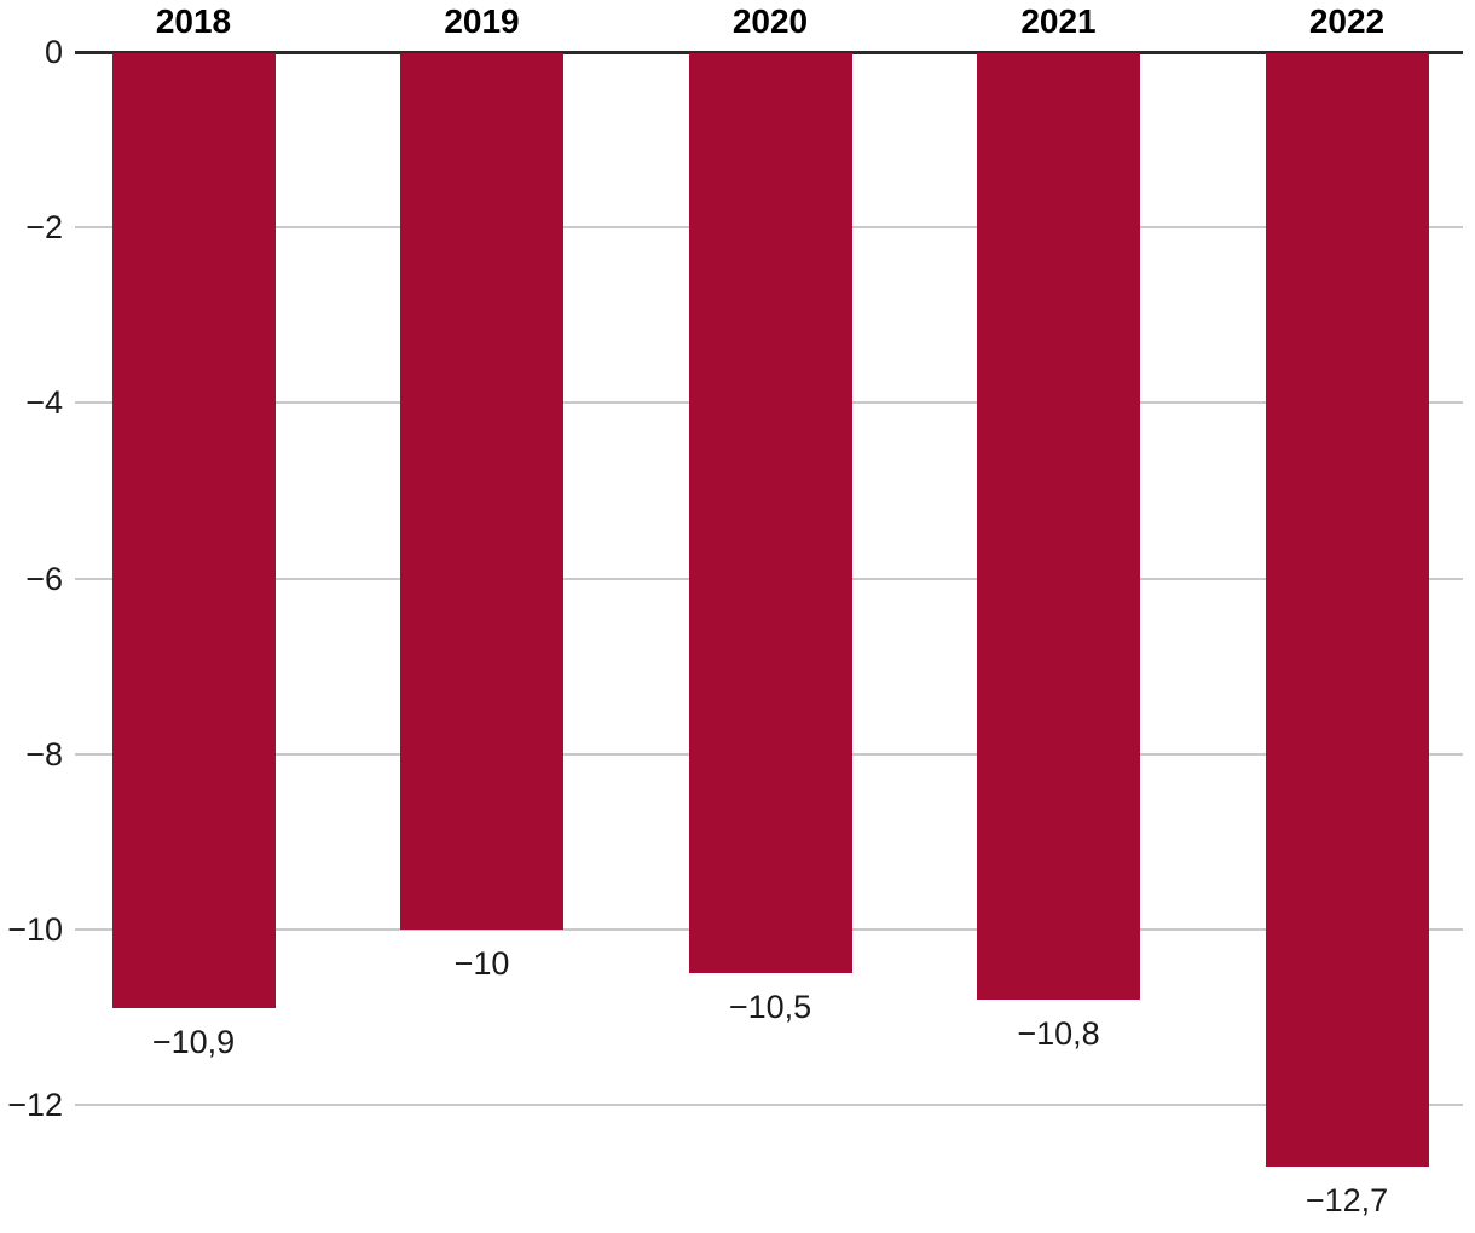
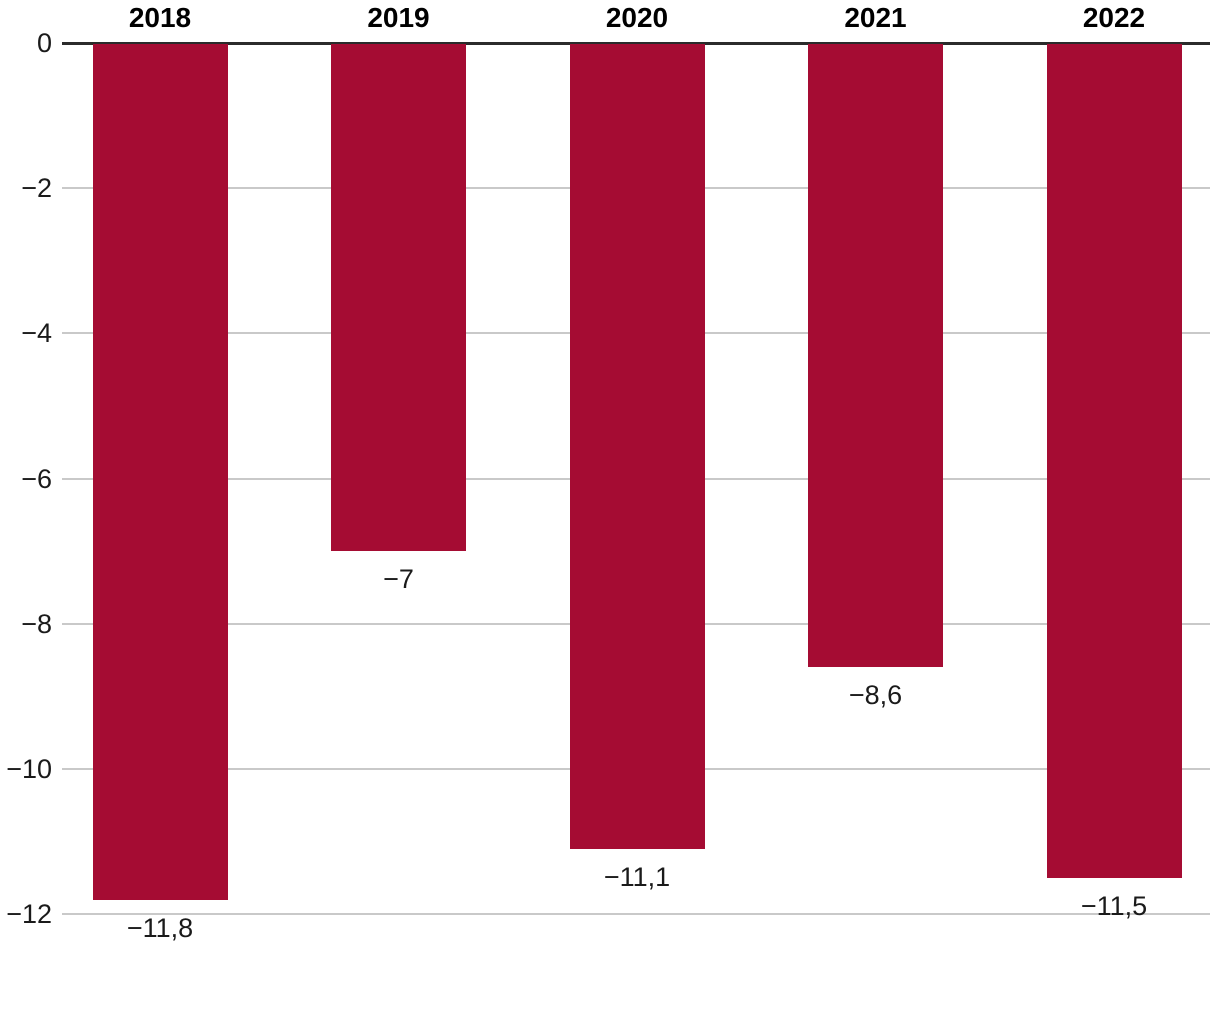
2018: −10,9 -> −11,8
2019: −10 -> −7
2020: −10,5 -> −11,1
2021: −10,8 -> −8,6
2022: −12,7 -> −11,5
